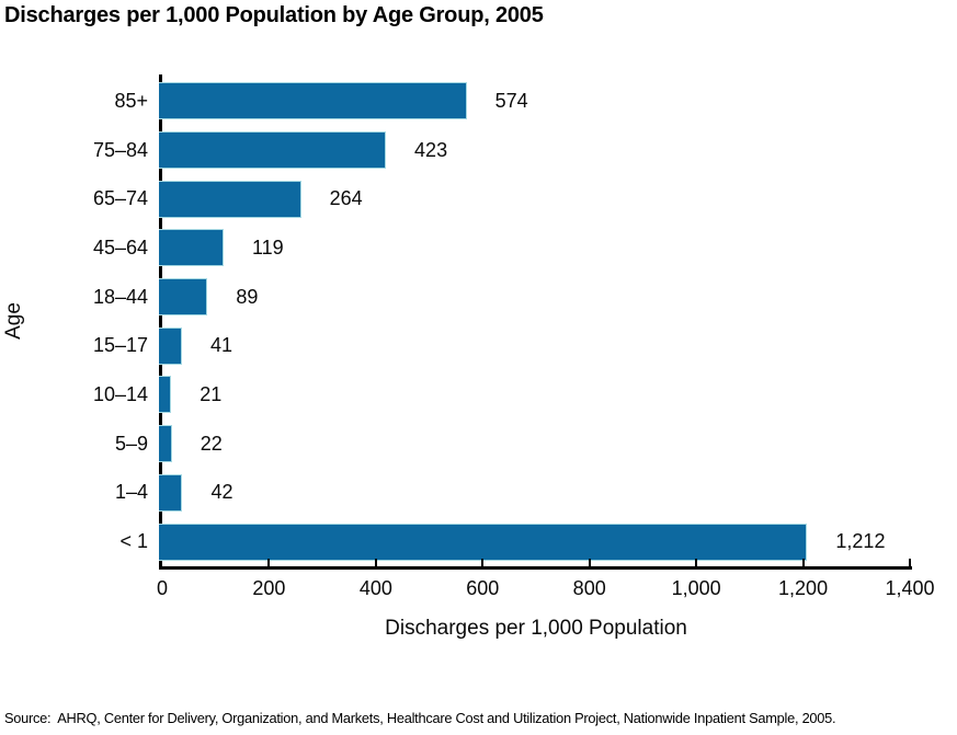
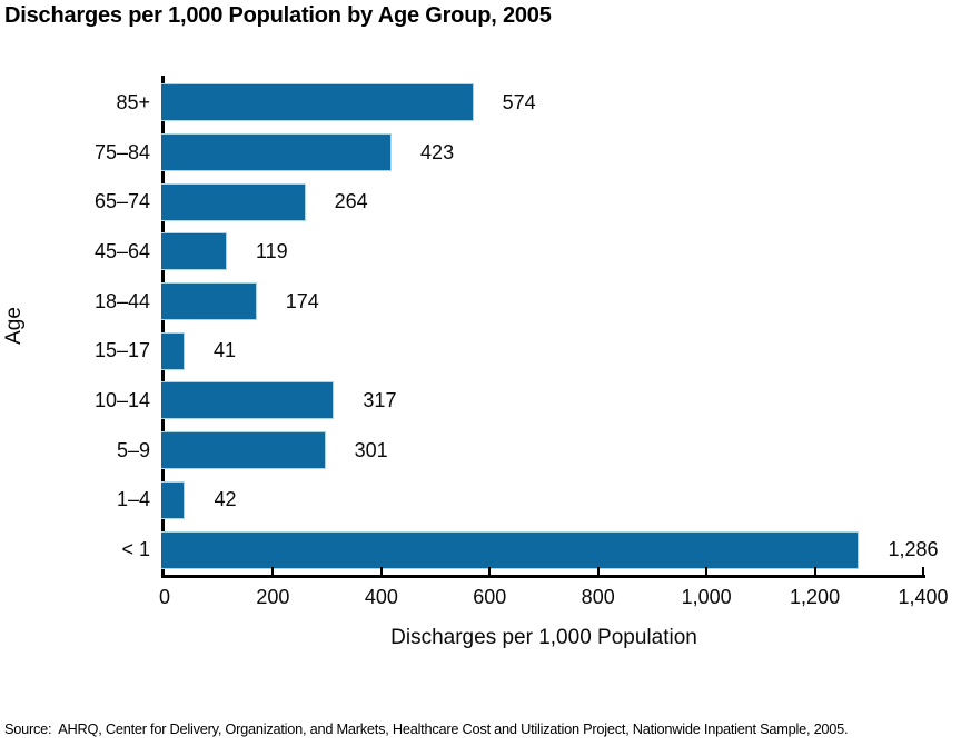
18–44: 89 -> 174
10–14: 21 -> 317
5–9: 22 -> 301
< 1: 1,212 -> 1,286
